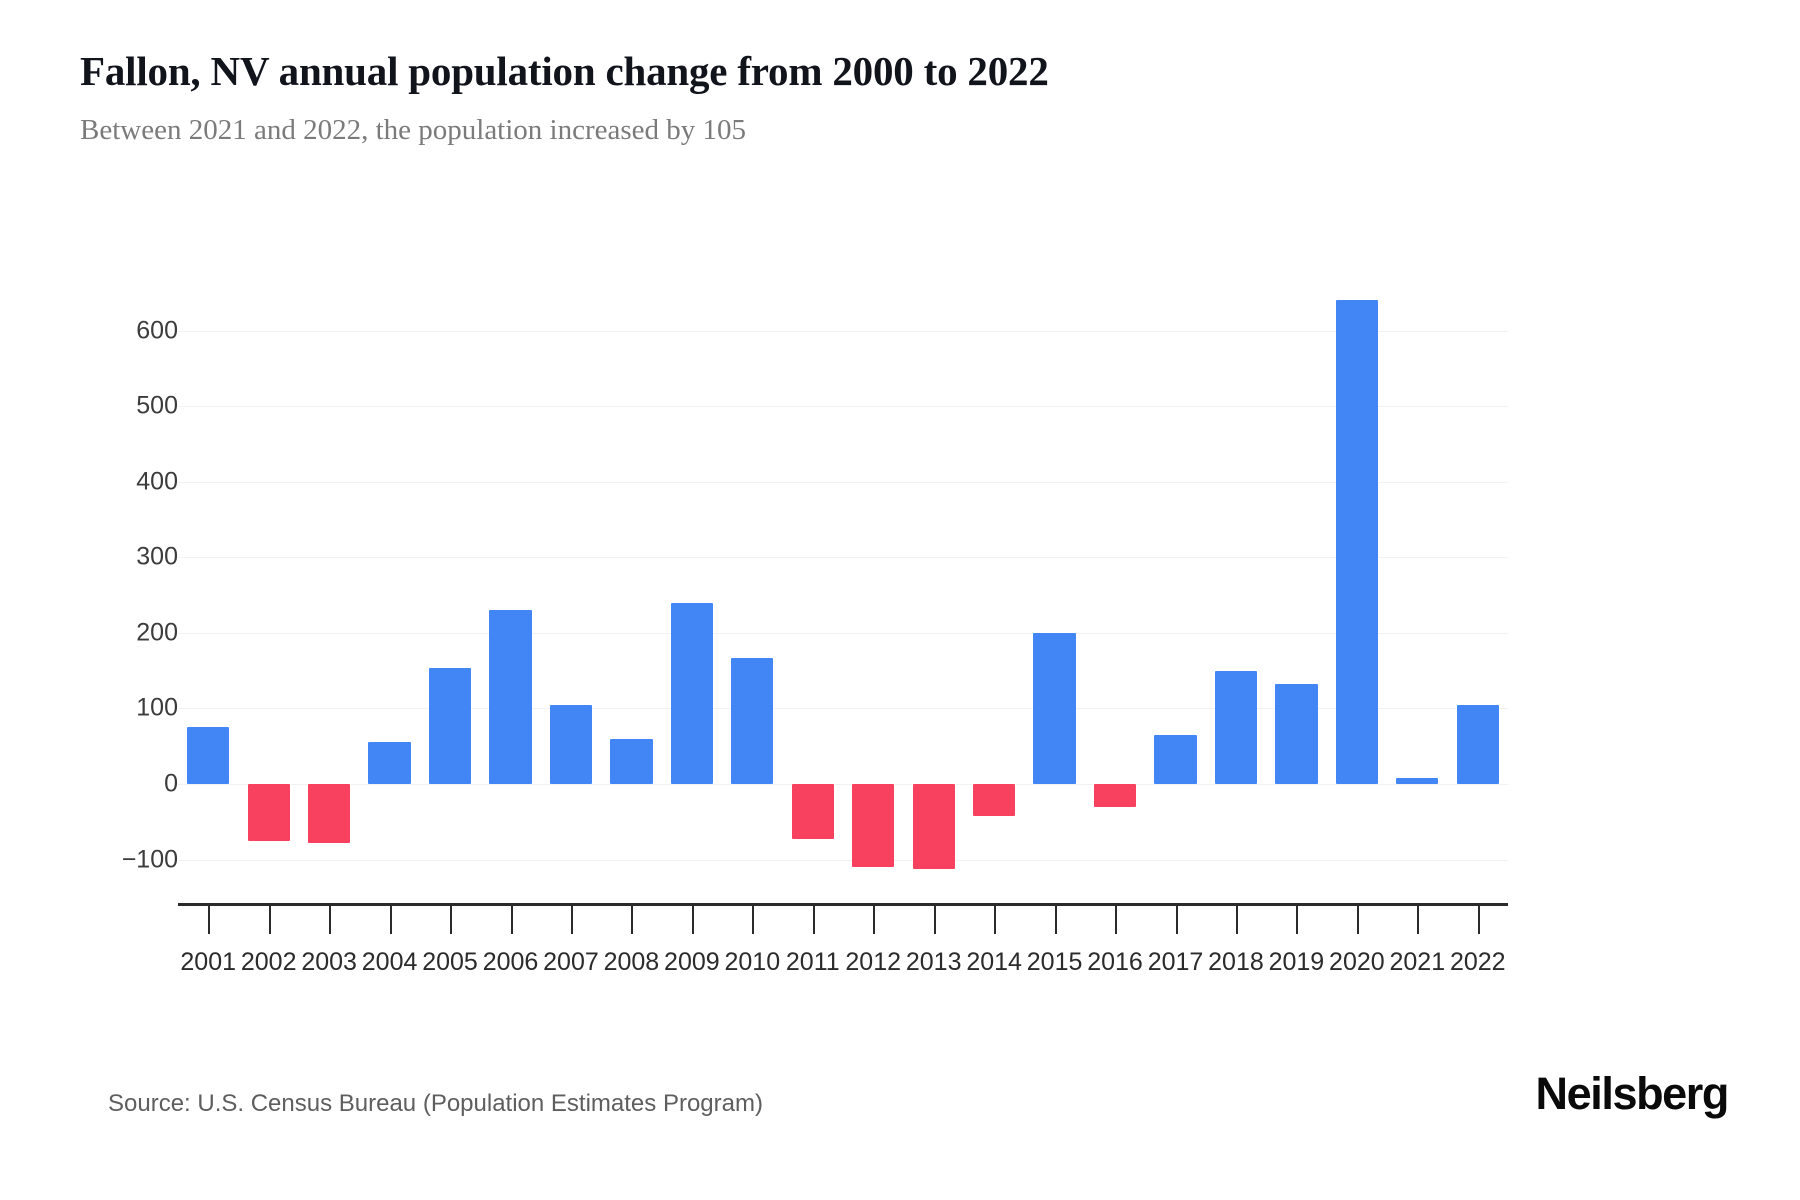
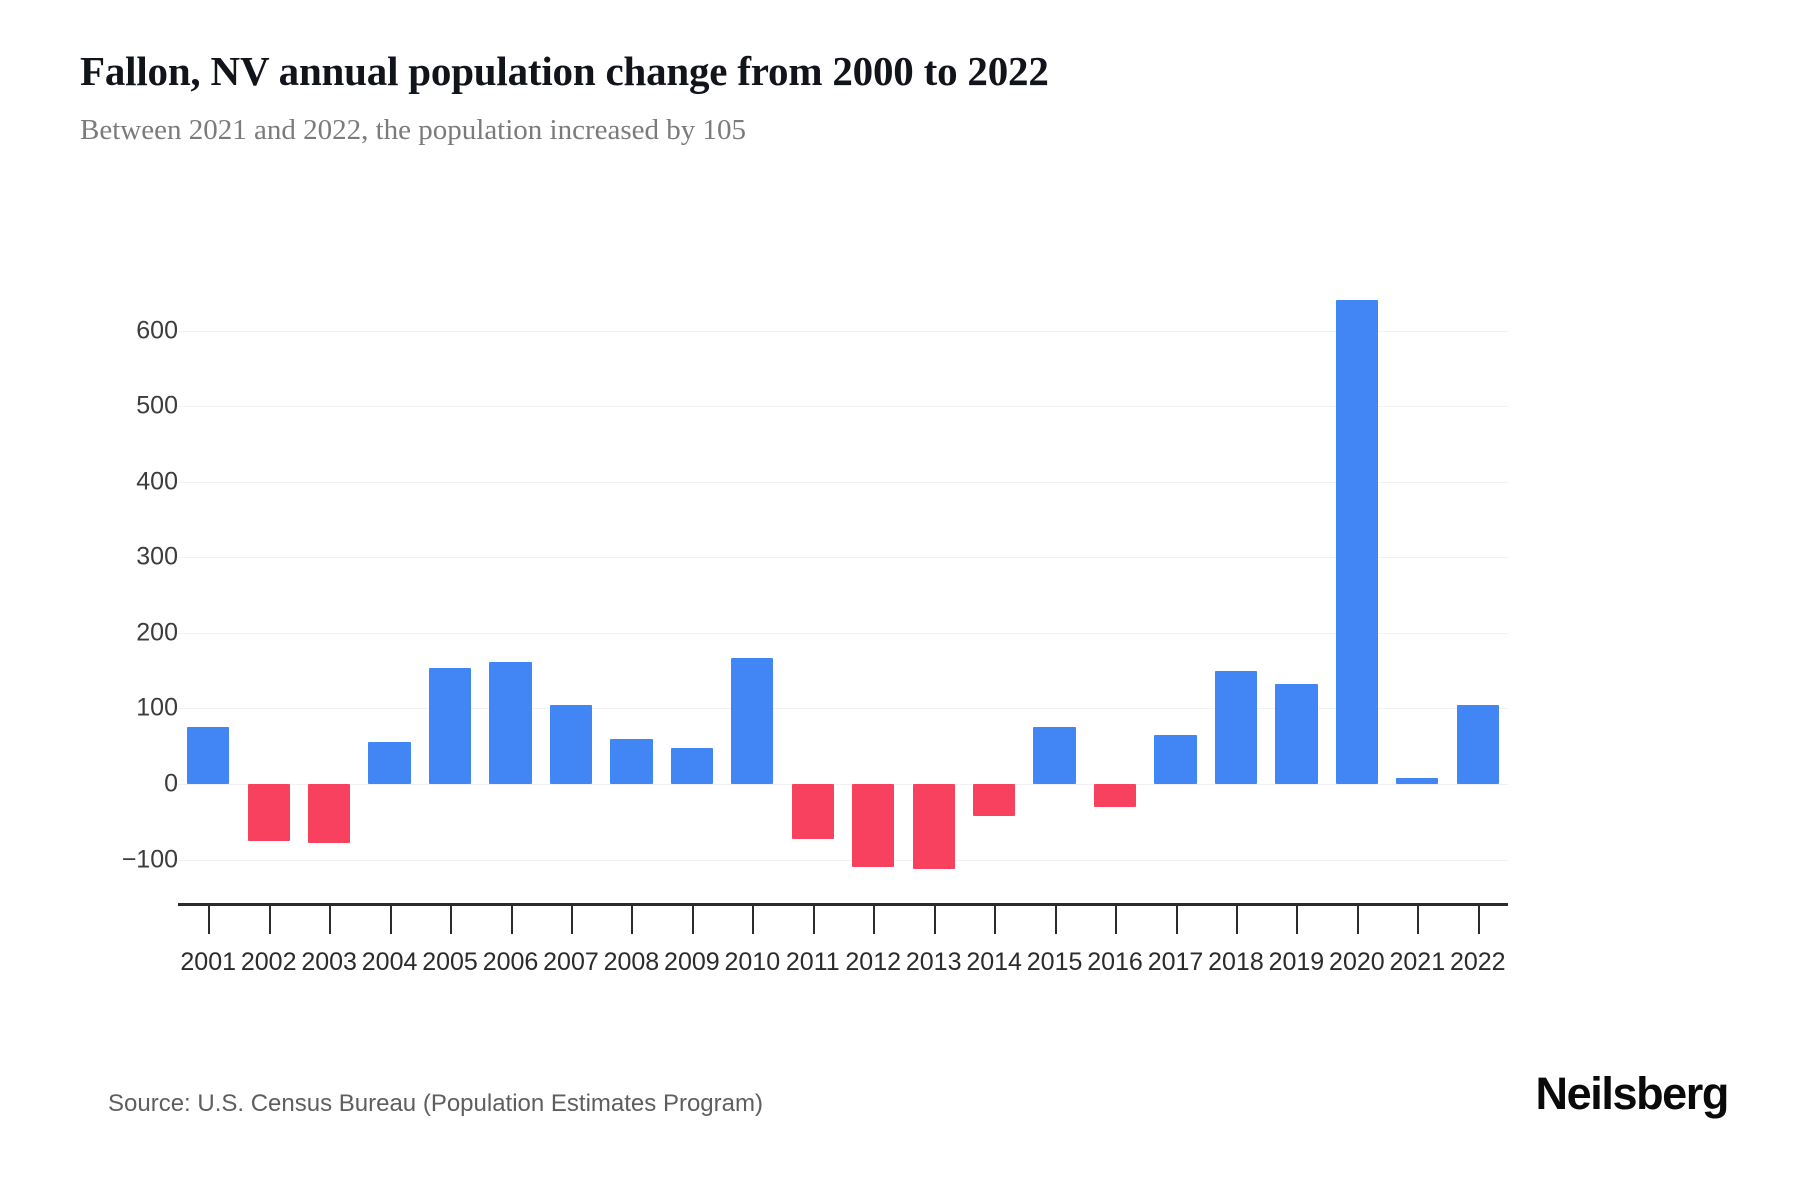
2006: 230 -> 160
2009: 240 -> 50
2015: 200 -> 80
